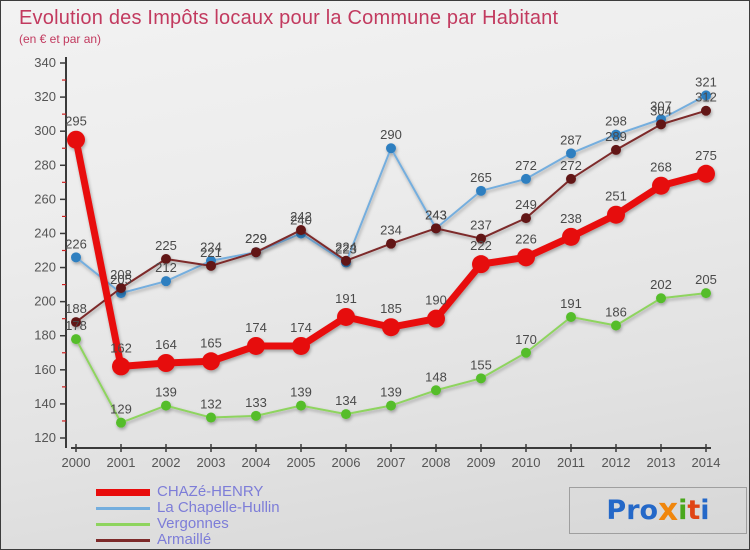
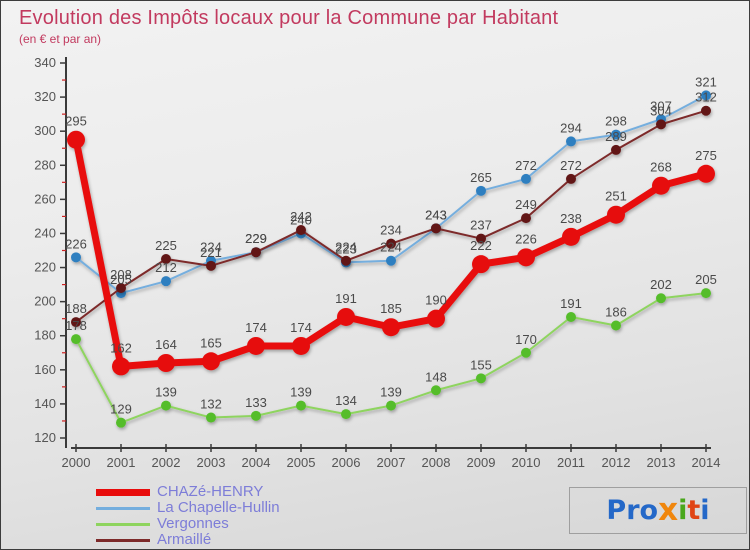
La Chapelle-Hullin/2007: 290 -> 224
La Chapelle-Hullin/2011: 287 -> 294
